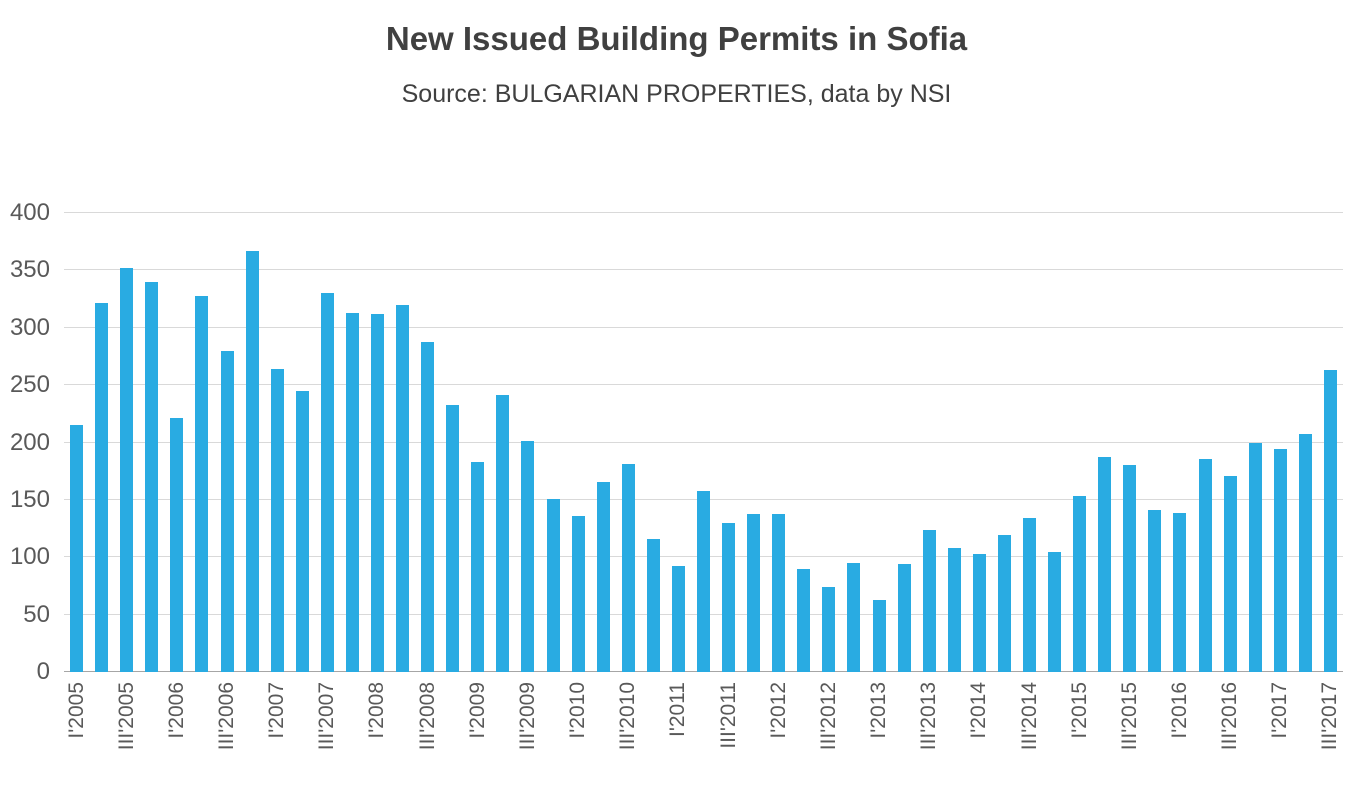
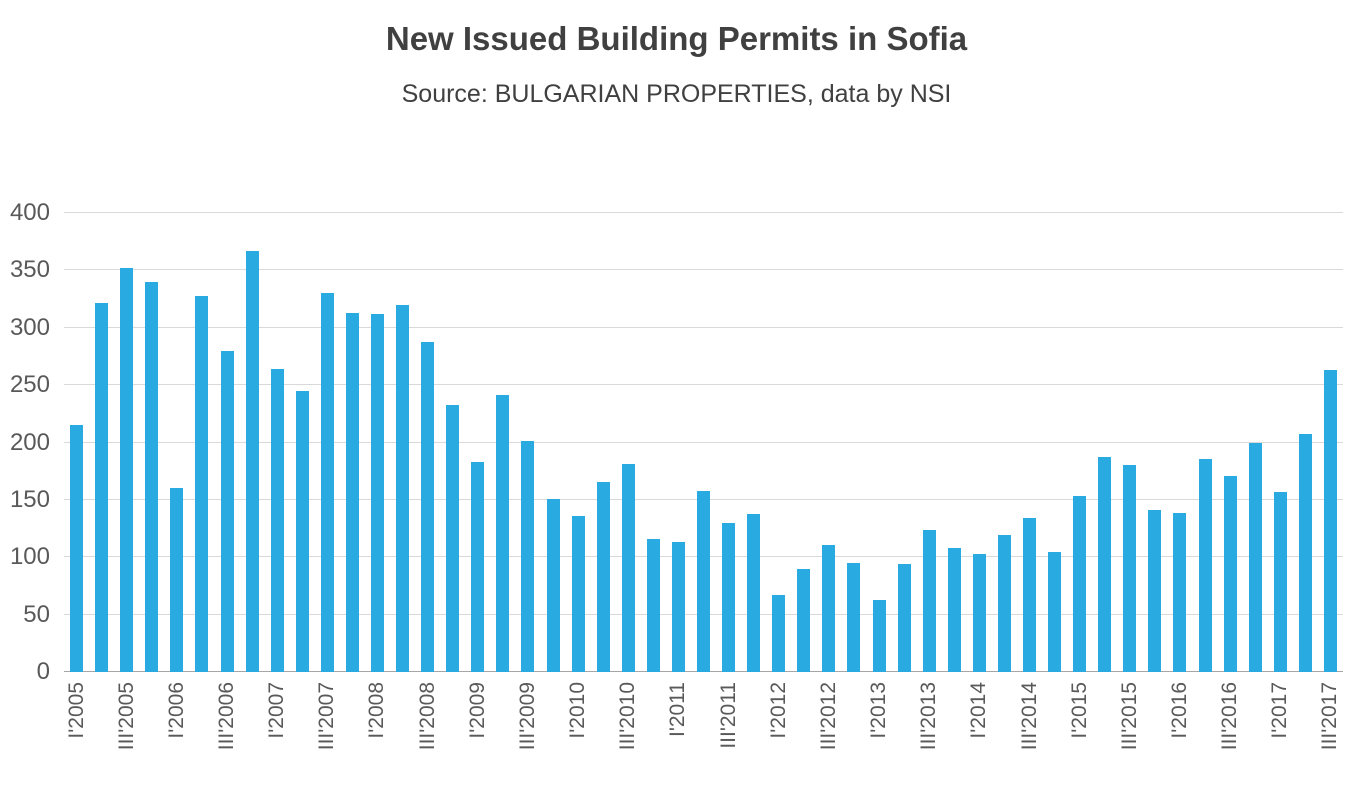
I'2006: 221 -> 160
I'2011: 92 -> 113
I'2012: 138 -> 67
III'2012: 74 -> 111
I'2017: 194 -> 157
